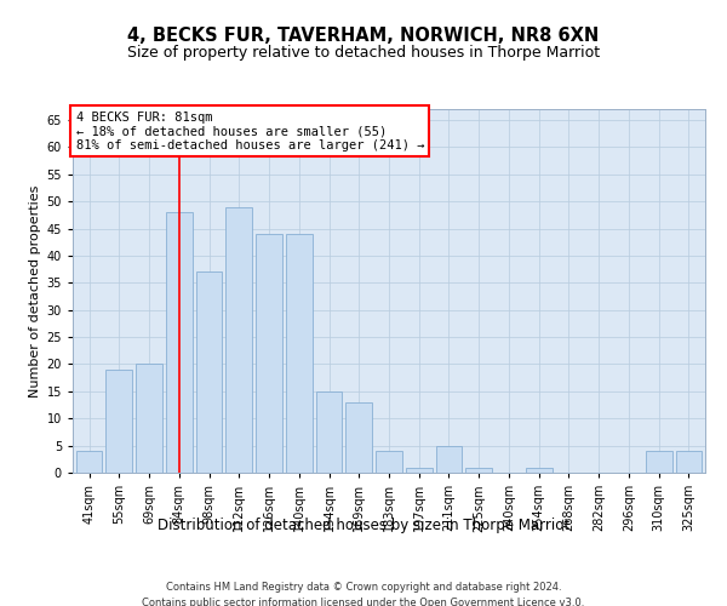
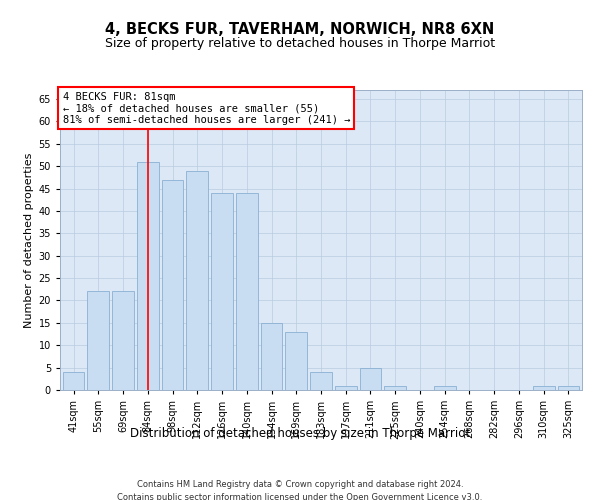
55sqm: 19 -> 22
69sqm: 20 -> 22
84sqm: 48 -> 51
98sqm: 37 -> 47
310sqm: 4 -> 1
325sqm: 4 -> 1
